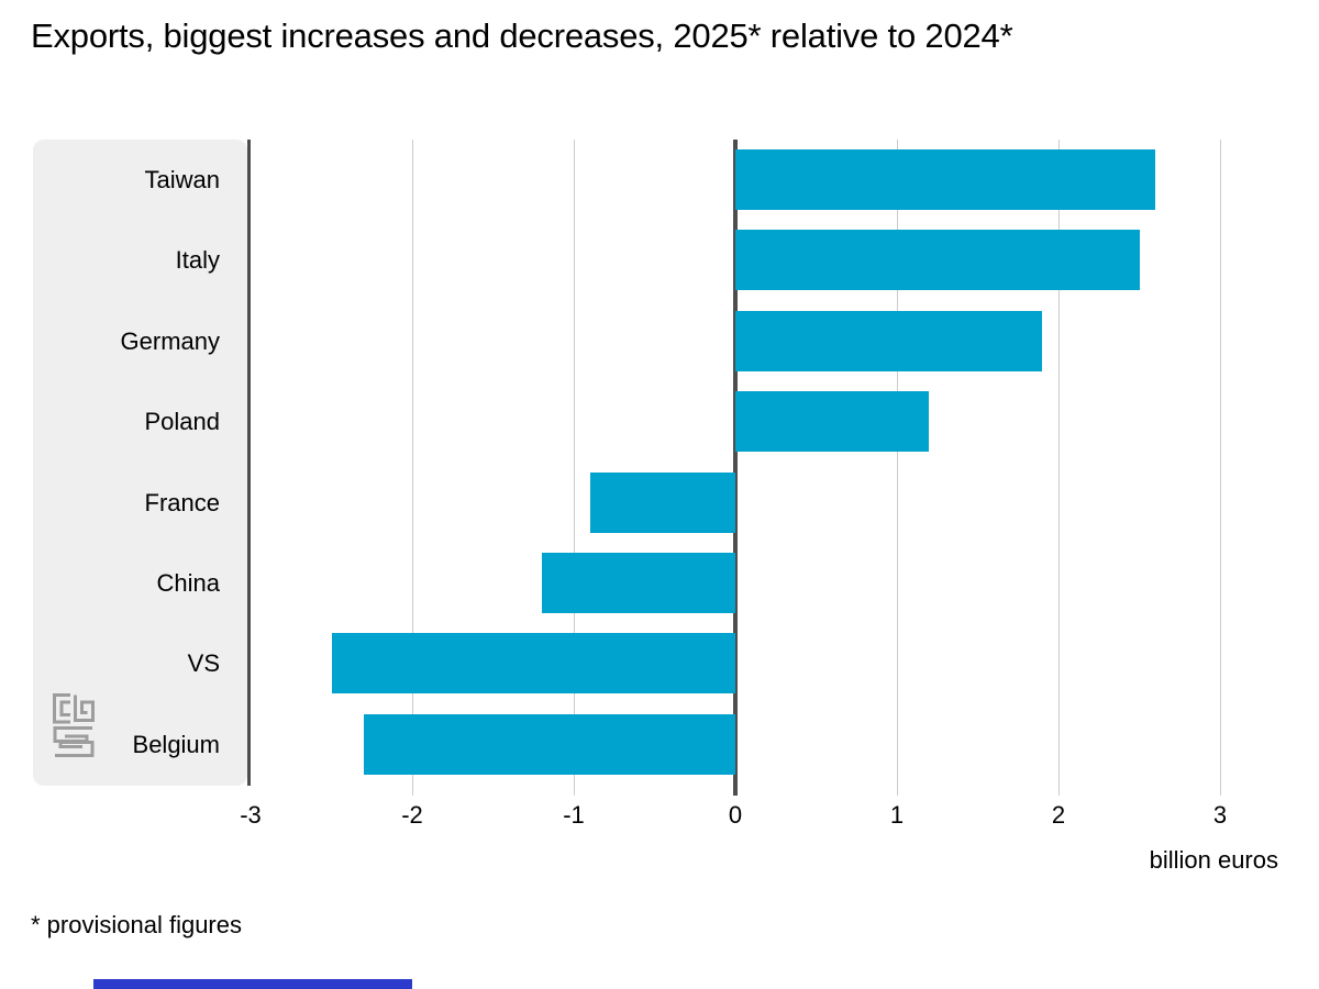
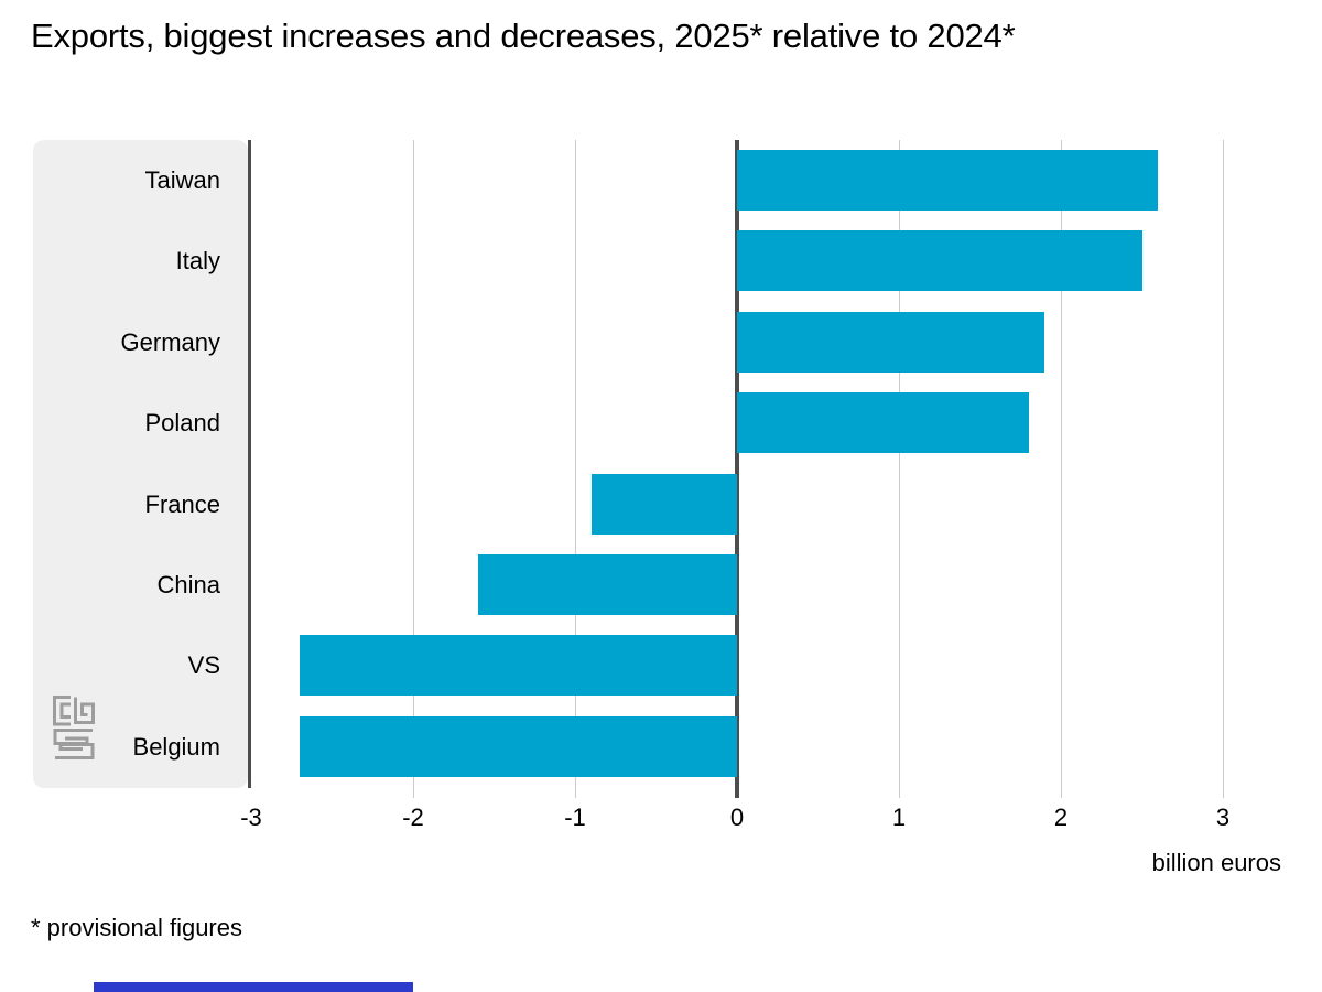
Poland: 1.2 -> 1.8
China: -1.2 -> -1.6
VS: -2.5 -> -2.7
Belgium: -2.3 -> -2.7
